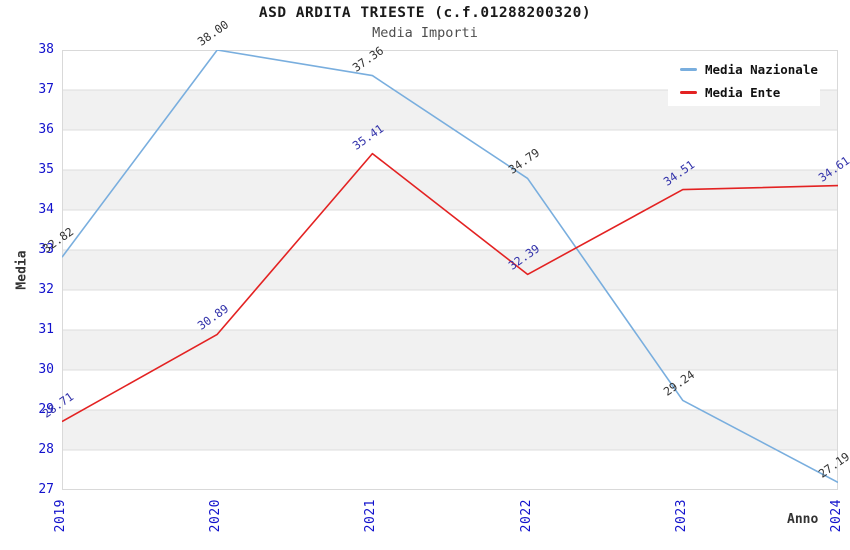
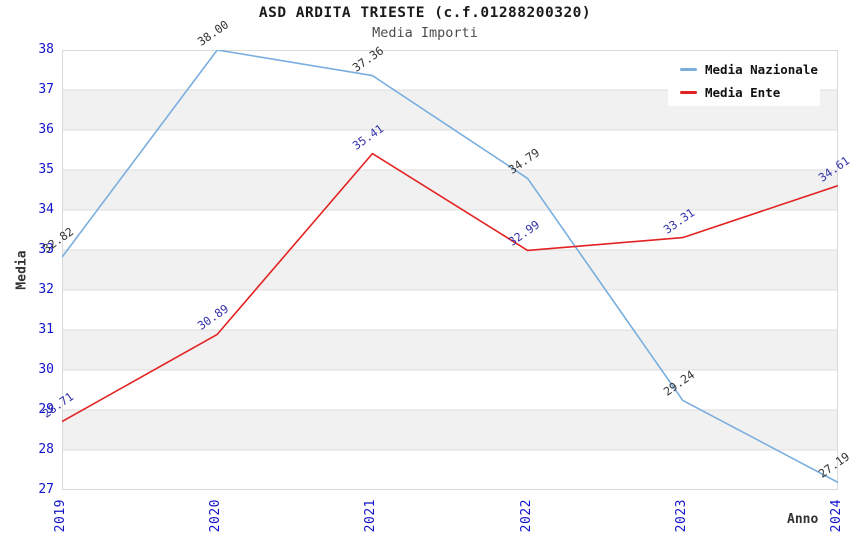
Media Ente/2022: 32.39 -> 32.99
Media Ente/2023: 34.51 -> 33.31
